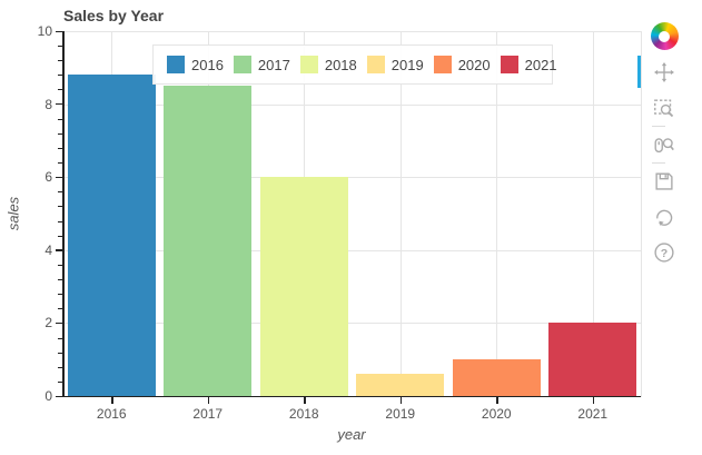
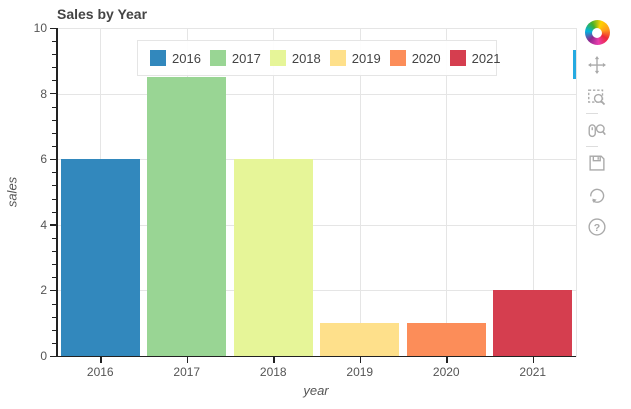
2016: 8.8 -> 6.0
2019: 0.6 -> 1.0
